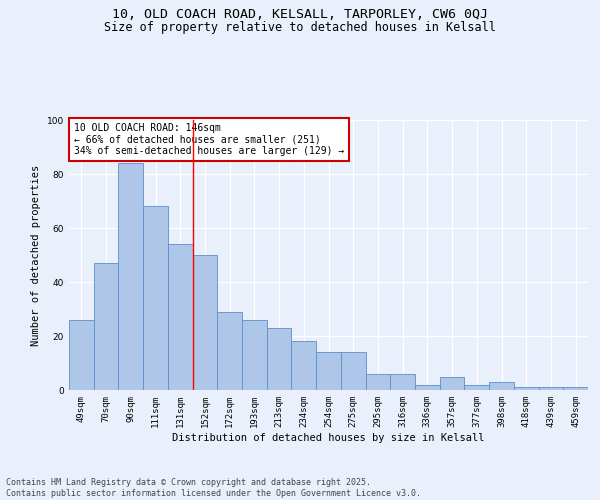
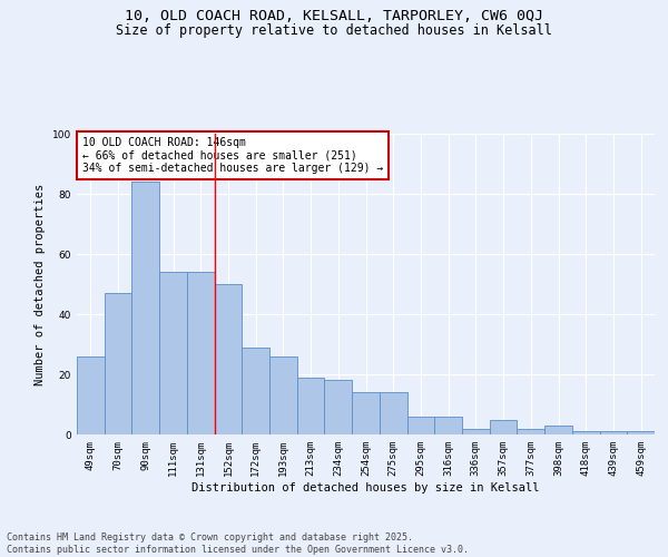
111sqm: 68 -> 54
213sqm: 23 -> 19
